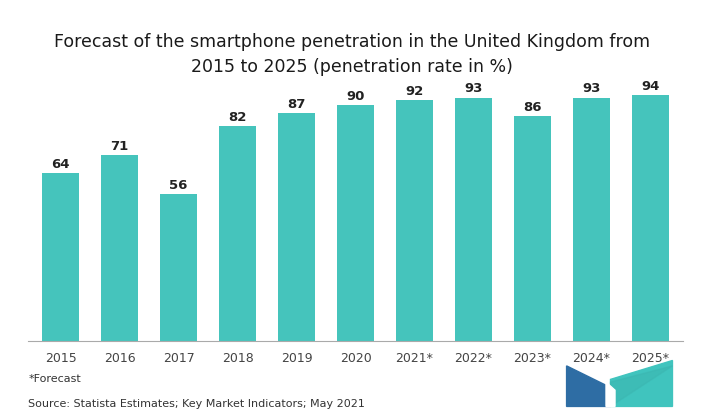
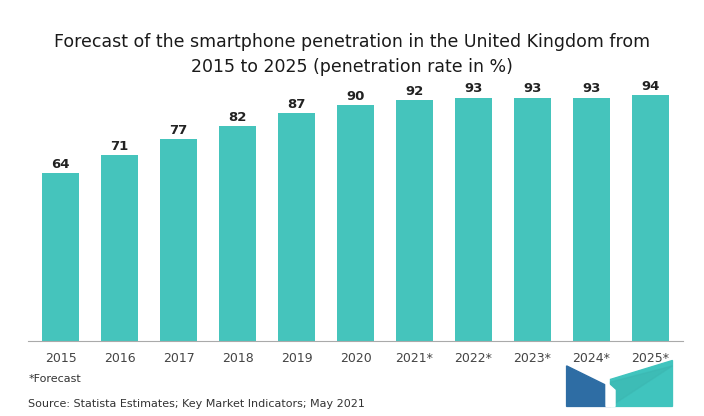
2017: 56 -> 77
2023*: 86 -> 93
